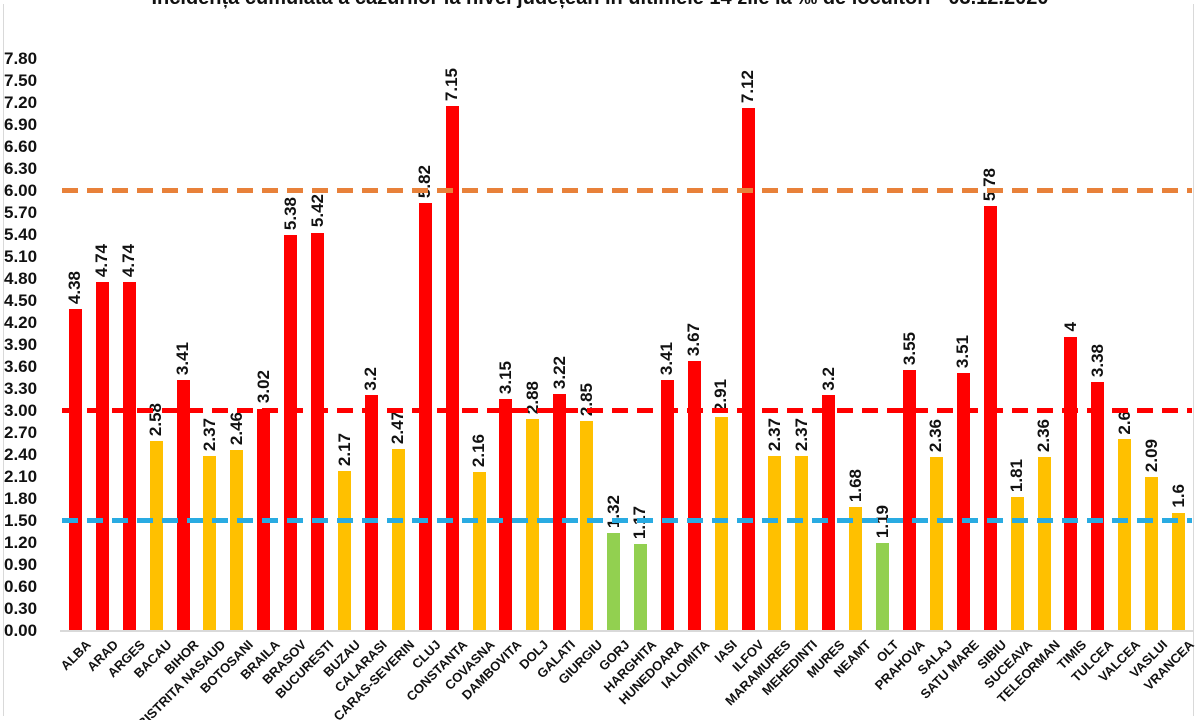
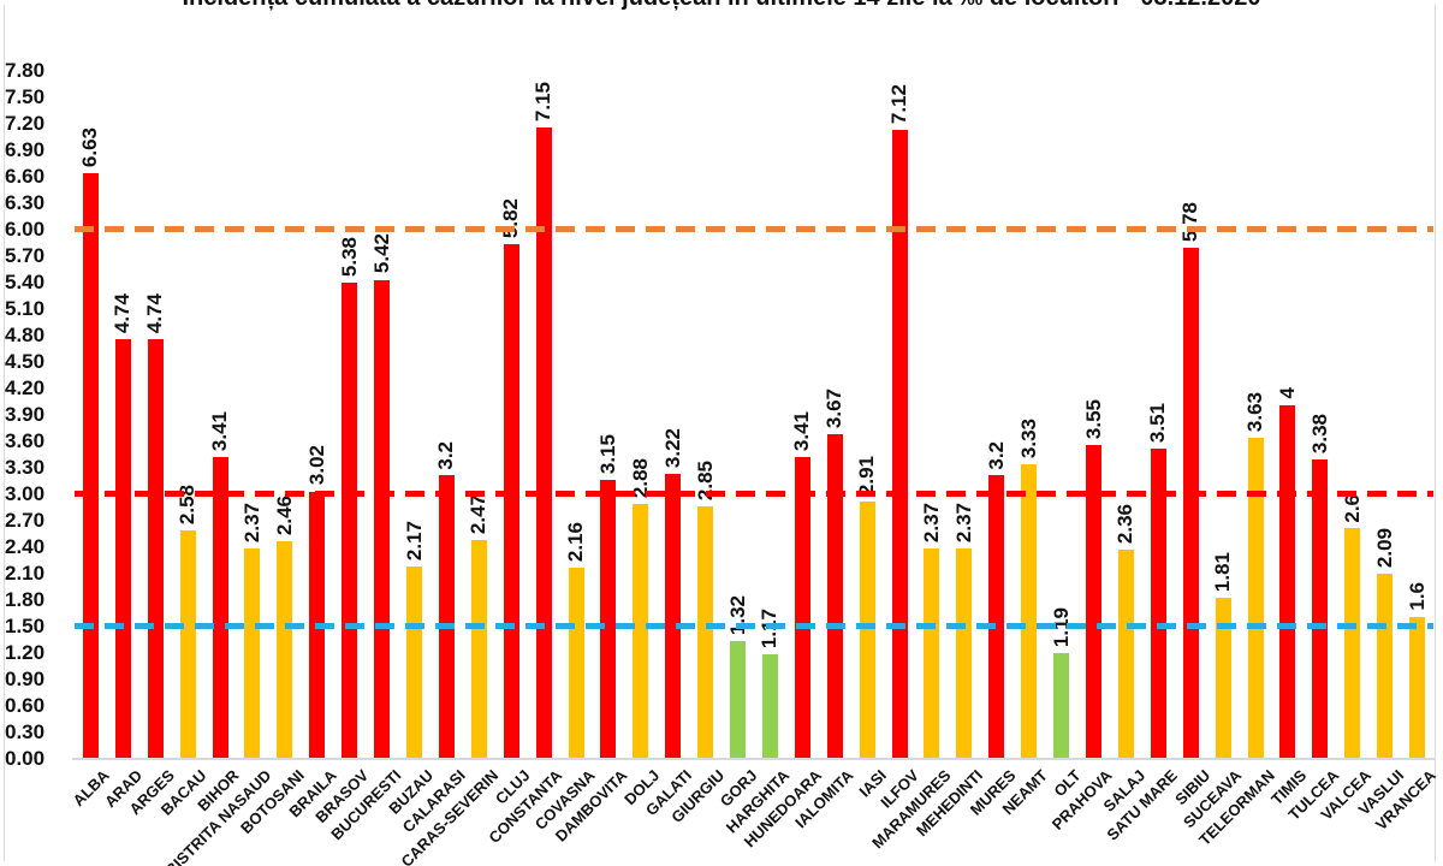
ALBA: 4.38 -> 6.63
NEAMT: 1.68 -> 3.33
TELEORMAN: 2.36 -> 3.63
